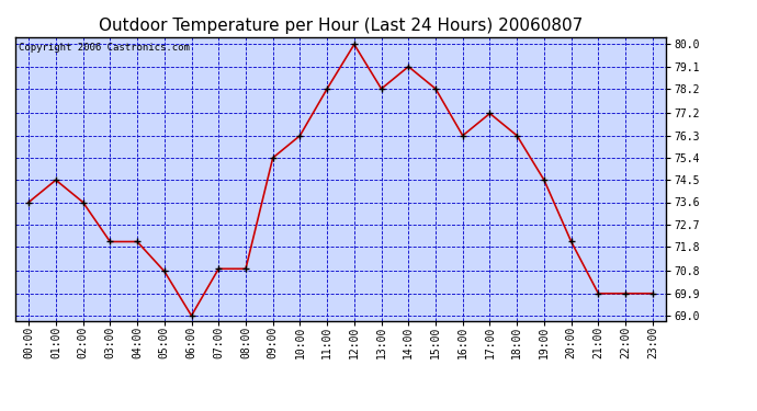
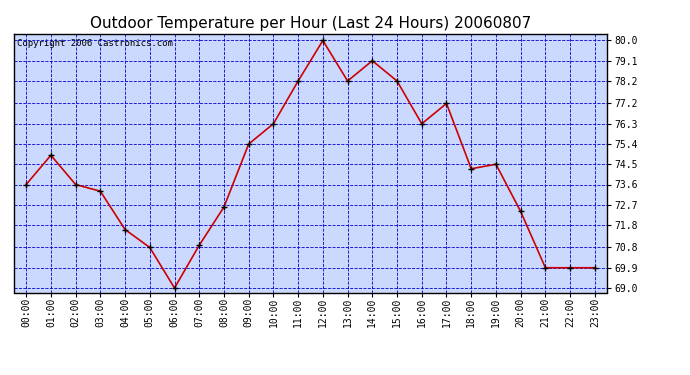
01:00: 74.5 -> 74.9
03:00: 72.0 -> 73.3
04:00: 72.0 -> 71.6
08:00: 70.9 -> 72.6
18:00: 76.3 -> 74.3
20:00: 72.0 -> 72.4
